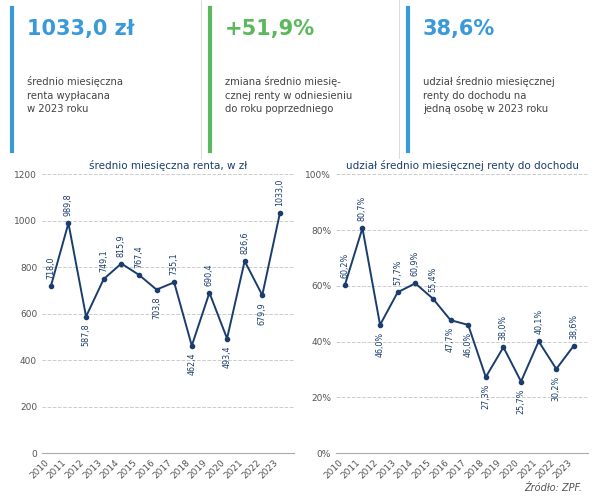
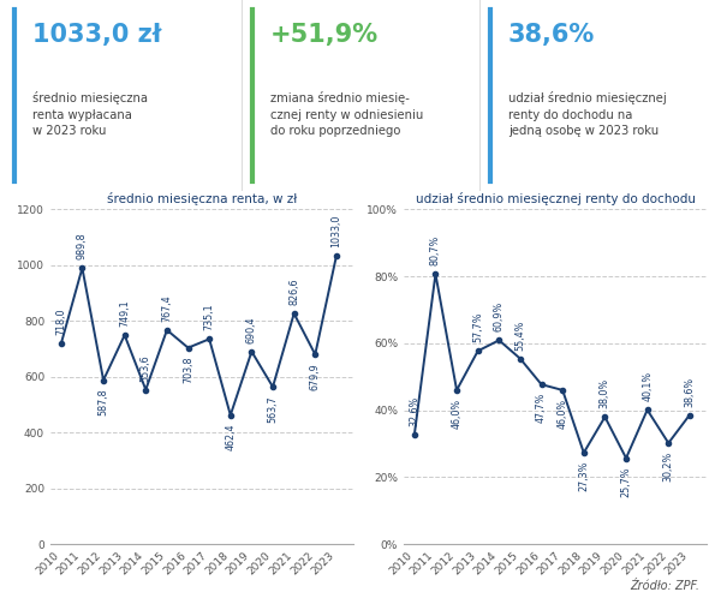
średnio miesięczna renta, w zł/2014: 815,9 -> 553,6
średnio miesięczna renta, w zł/2020: 493,4 -> 563,7
udział średnio miesięcznej renty do dochodu/2010: 60,2% -> 32,6%
